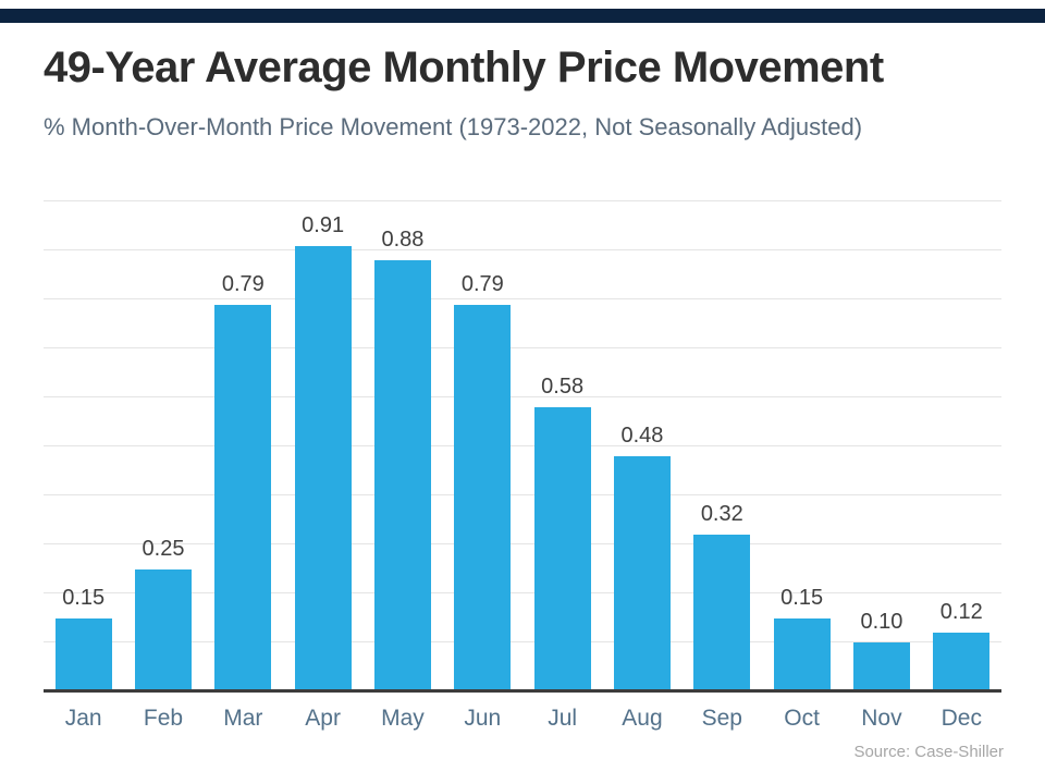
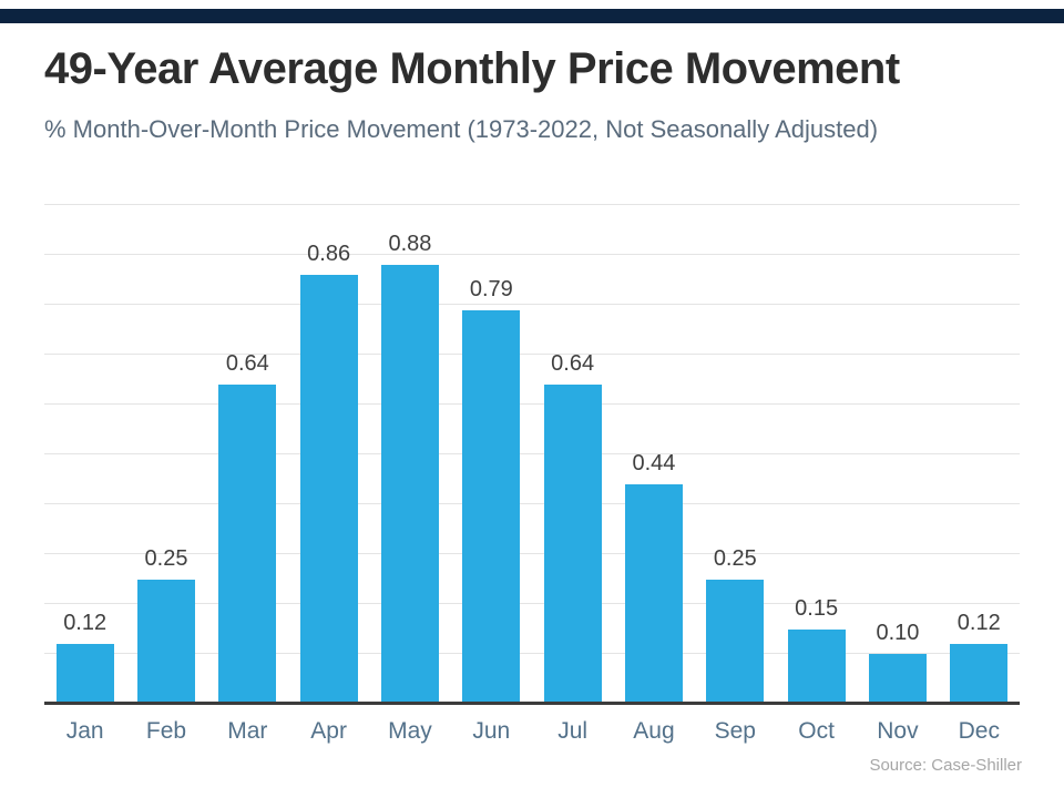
Jan: 0.15 -> 0.12
Mar: 0.79 -> 0.64
Apr: 0.91 -> 0.86
Jul: 0.58 -> 0.64
Aug: 0.48 -> 0.44
Sep: 0.32 -> 0.25
